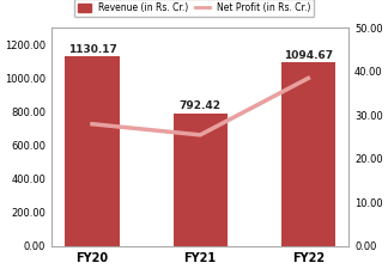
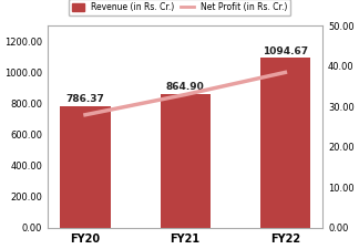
Revenue (in Rs. Cr.)/FY20: 1130.17 -> 786.37
Revenue (in Rs. Cr.)/FY21: 792.42 -> 864.90
Net Profit (in Rs. Cr.)/FY21: 25.5 -> 33.0
